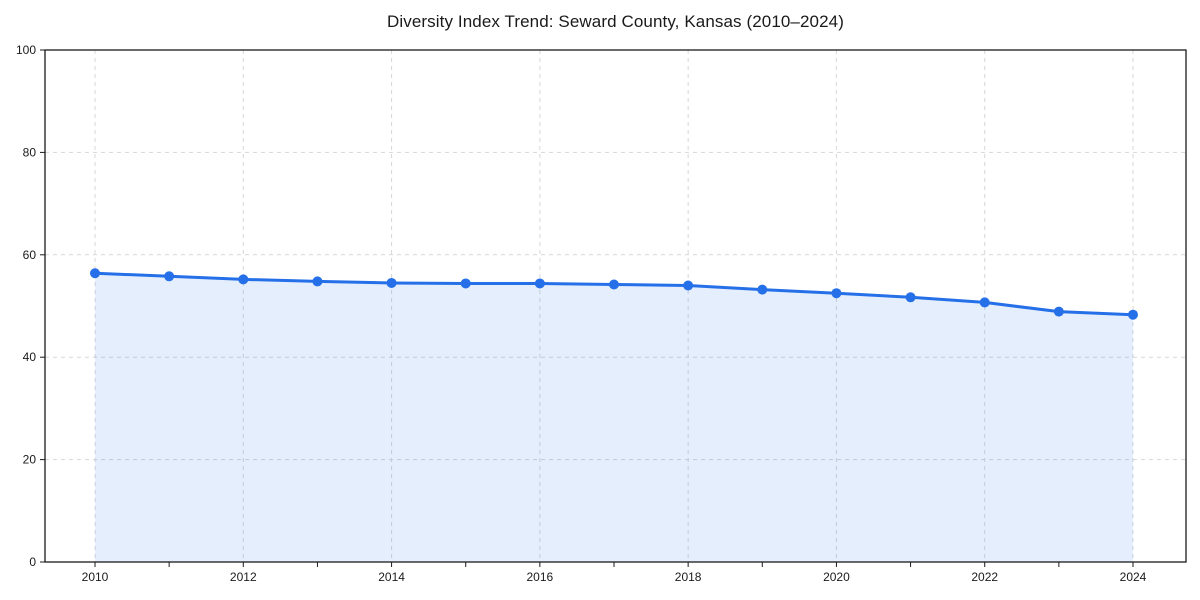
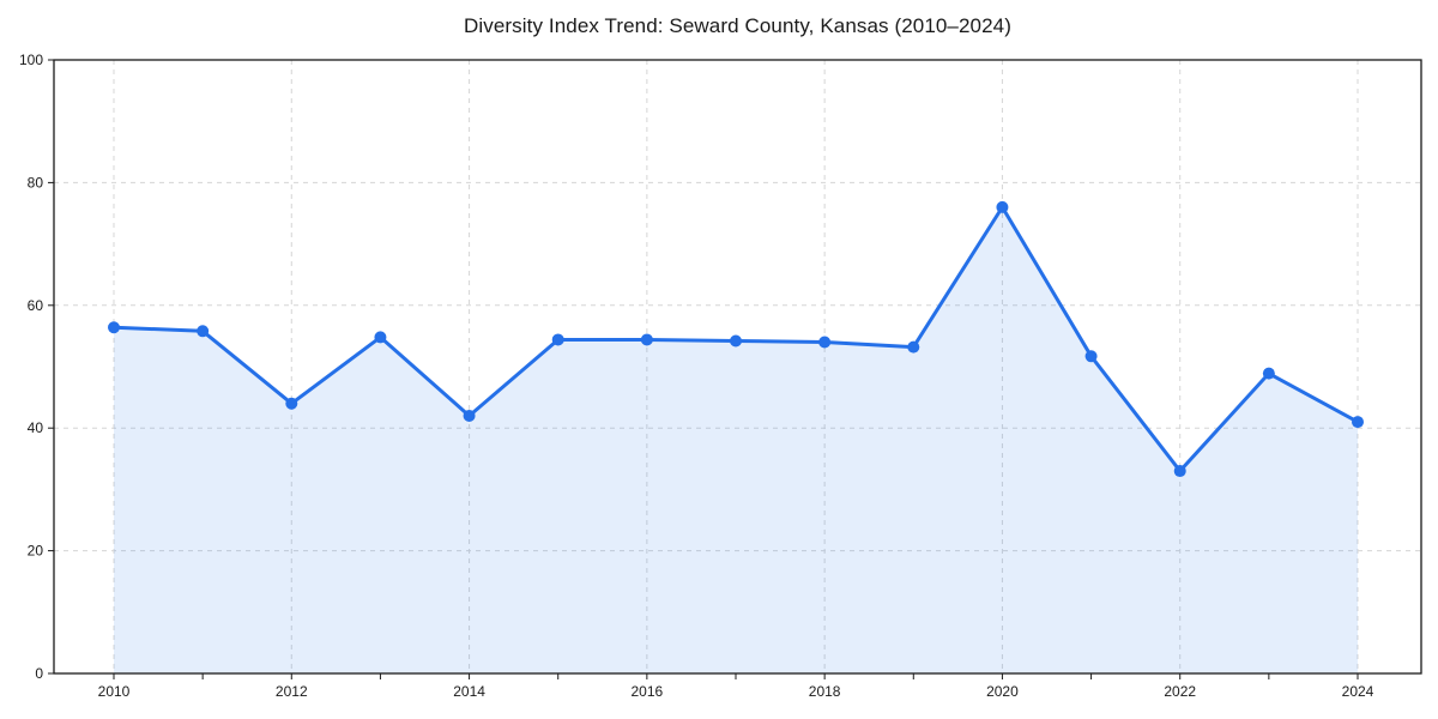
2012: 55 -> 44
2014: 54 -> 42
2020: 52 -> 76
2022: 51 -> 33
2024: 48 -> 41
